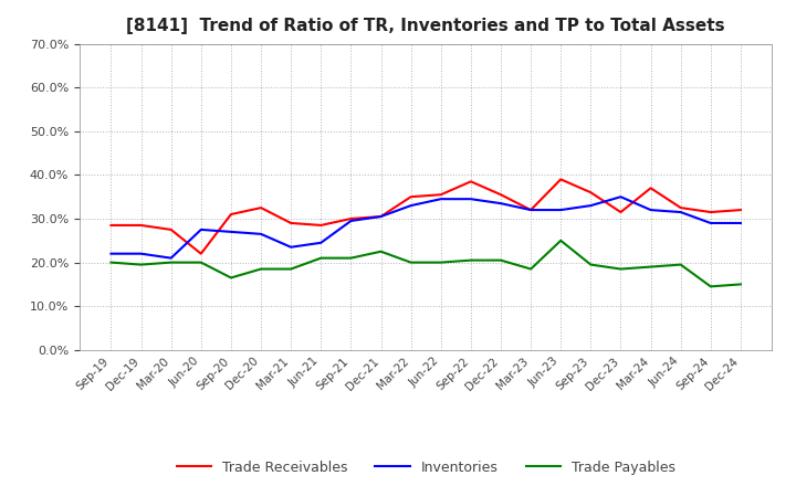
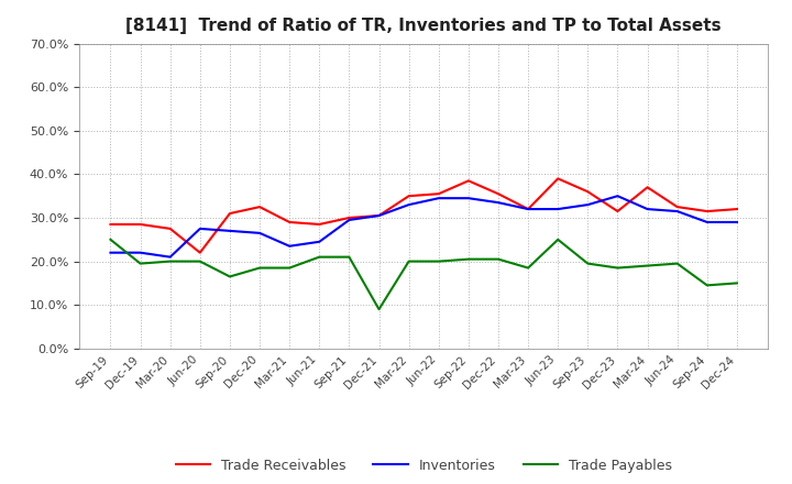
Trade Payables/Sep-19: 20.0% -> 25.0%
Trade Payables/Dec-21: 22.5% -> 9.0%
